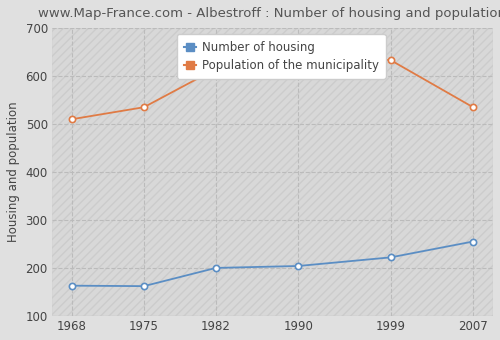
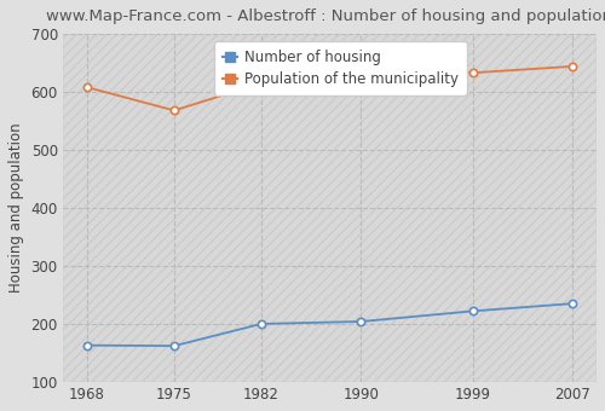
Population of the municipality/1968: 510 -> 608
Population of the municipality/1975: 535 -> 568
Number of housing/2007: 255 -> 235
Population of the municipality/2007: 535 -> 644
